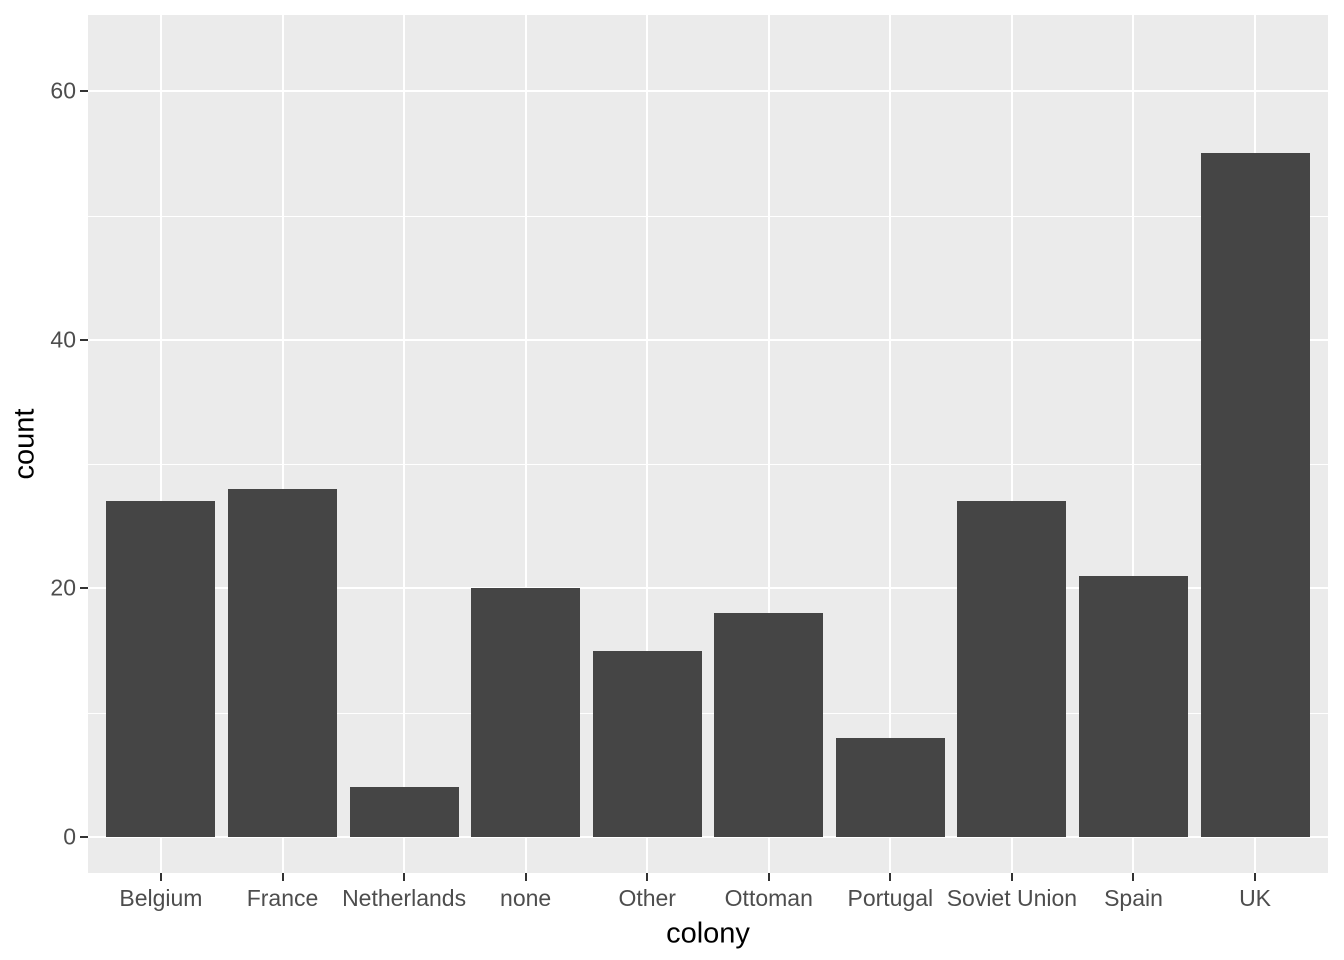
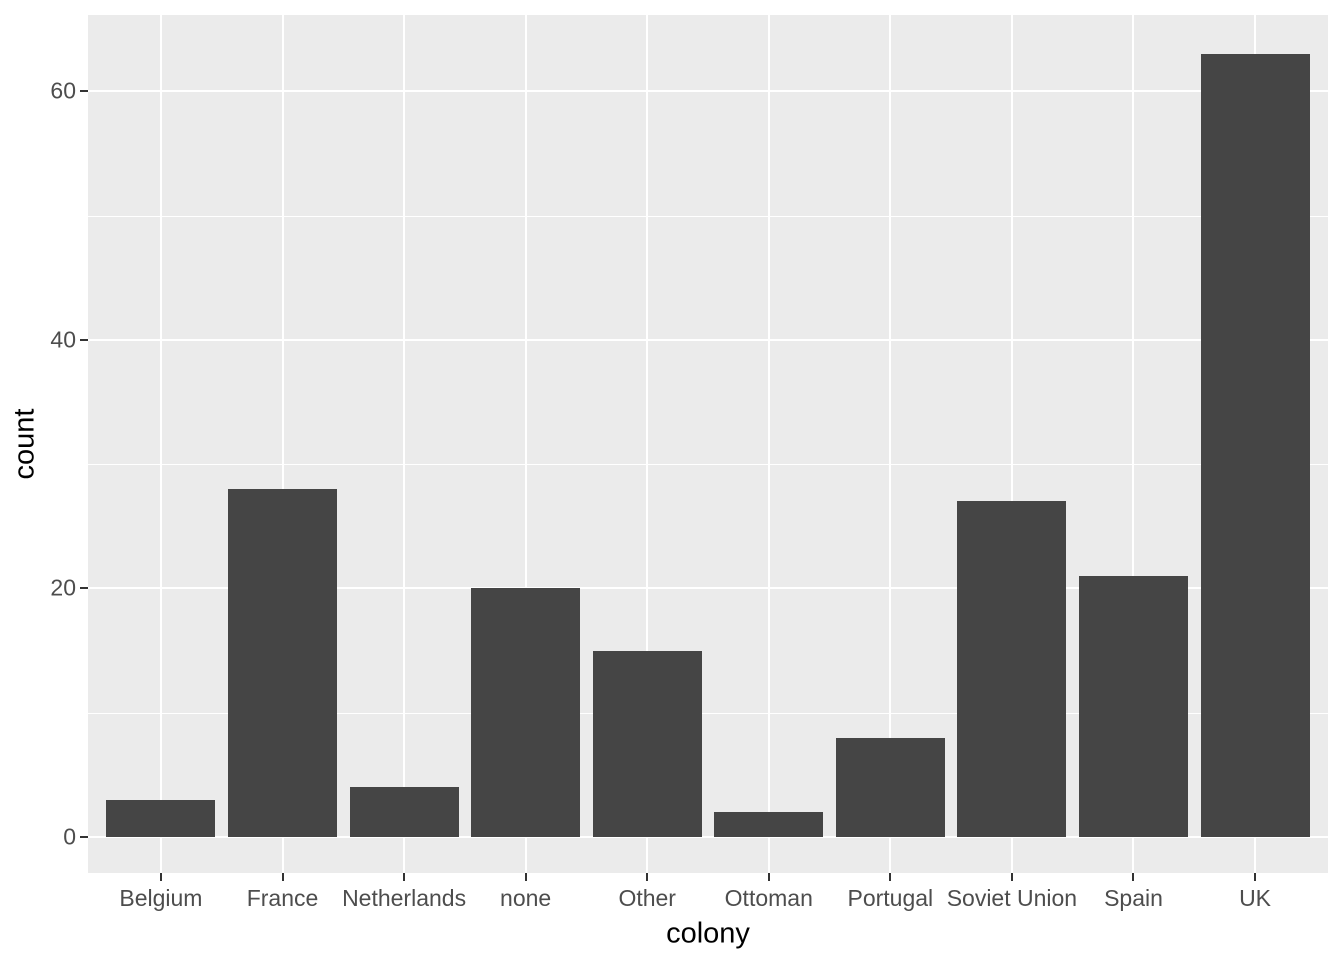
Belgium: 27 -> 3
Ottoman: 18 -> 2
UK: 55 -> 63
